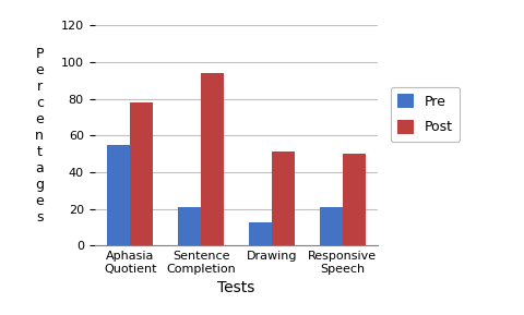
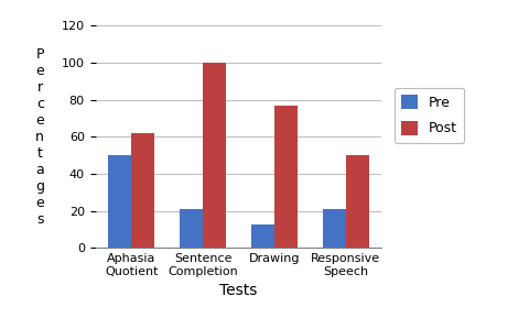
Pre/Aphasia Quotient: 55 -> 50
Post/Aphasia Quotient: 78 -> 62
Post/Sentence Completion: 94 -> 100
Post/Drawing: 51 -> 77
